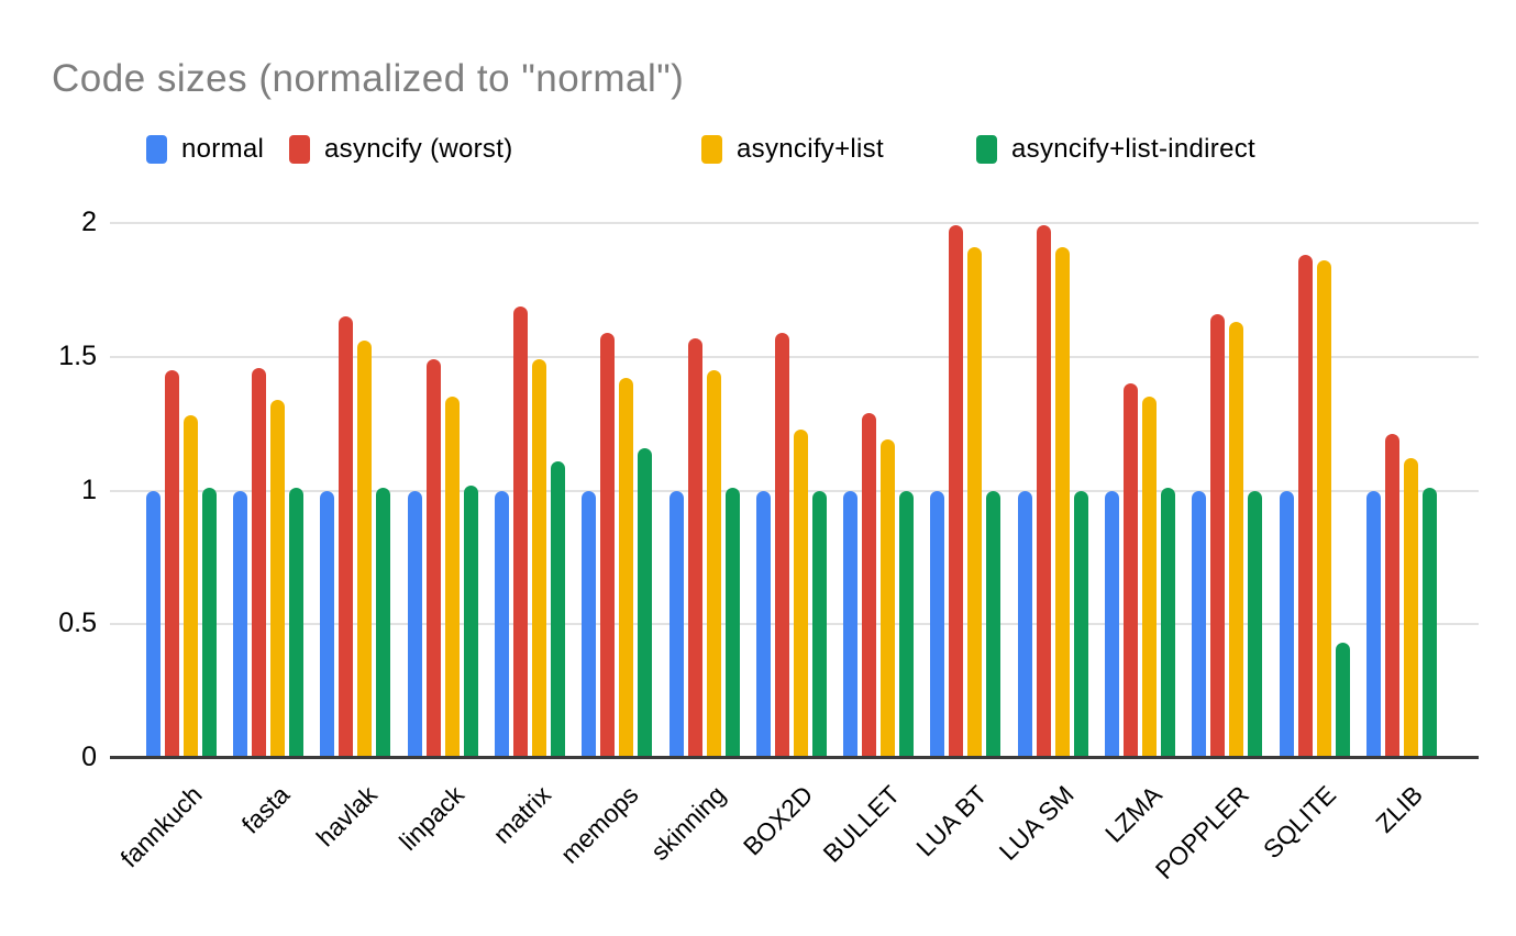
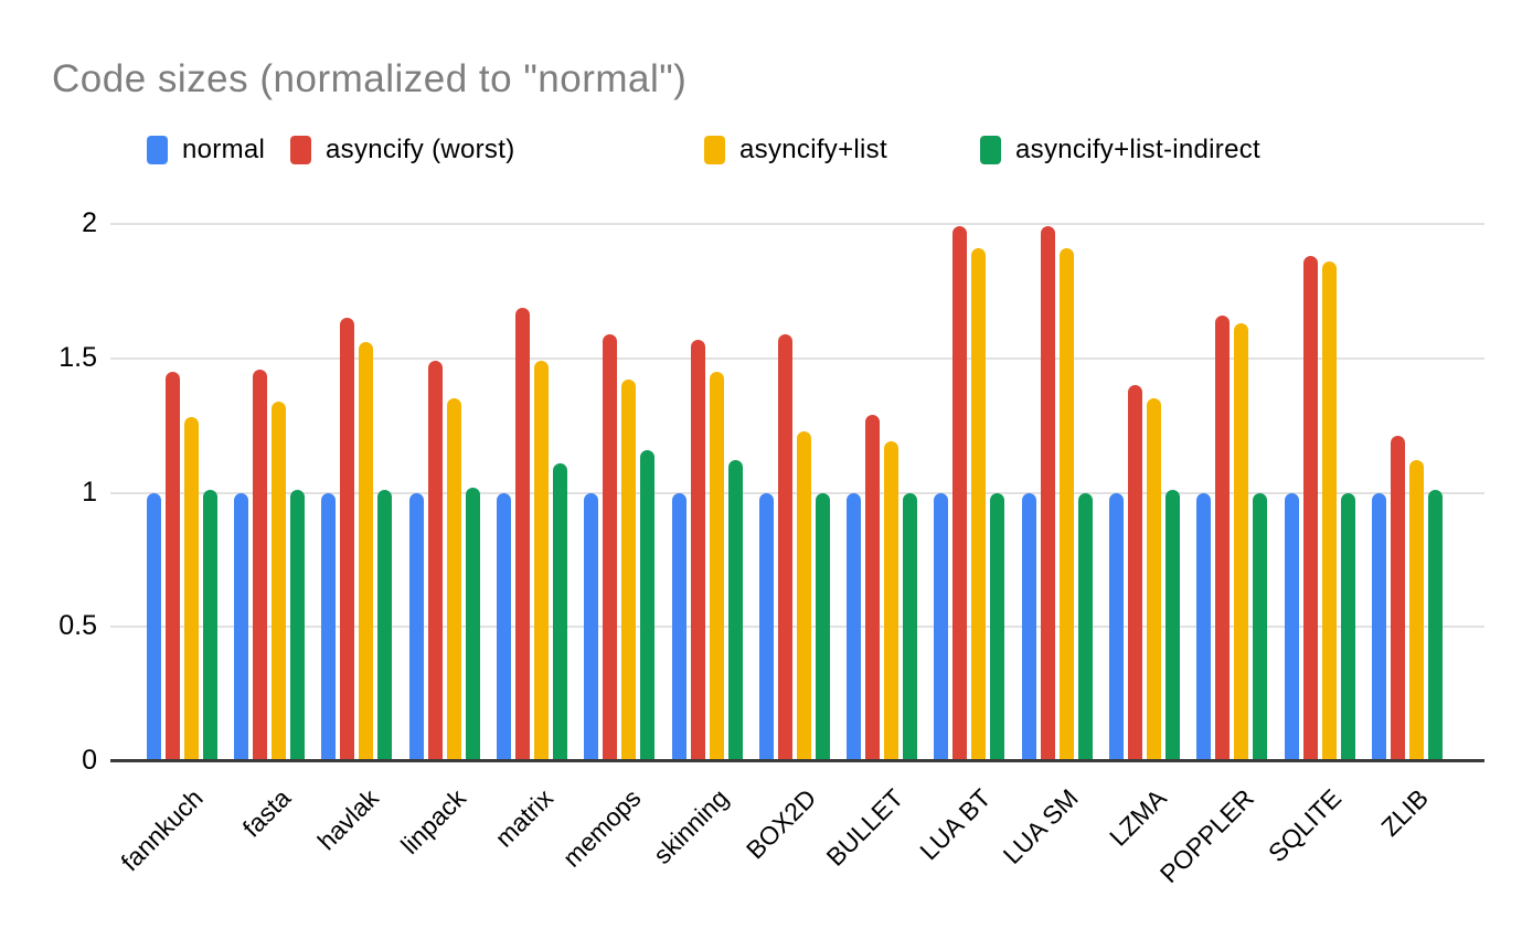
asyncify+list-indirect/skinning: 1.01 -> 1.12
asyncify+list-indirect/SQLITE: 0.43 -> 1.00
